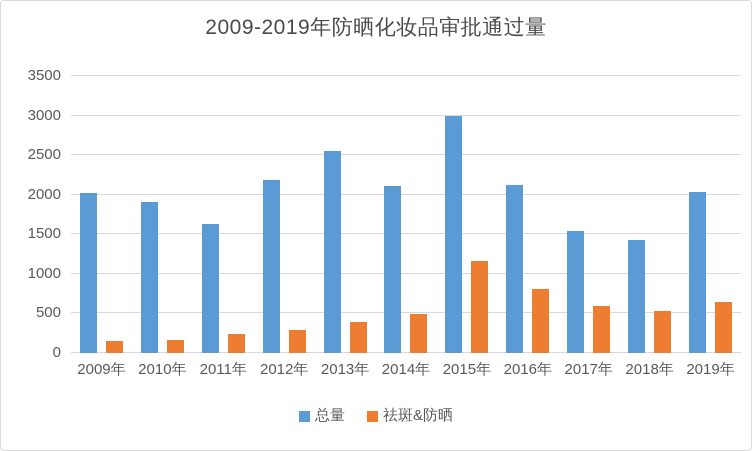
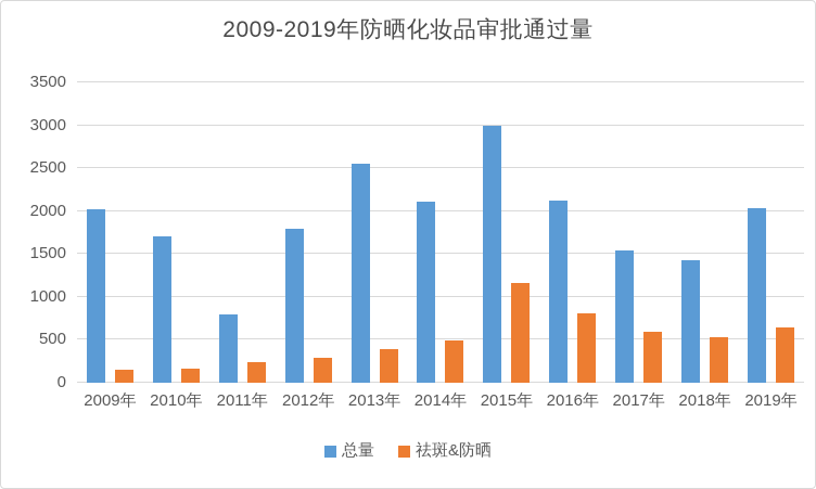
总量/2010年: 1900 -> 1700
总量/2011年: 1600 -> 800
总量/2012年: 2200 -> 1800
